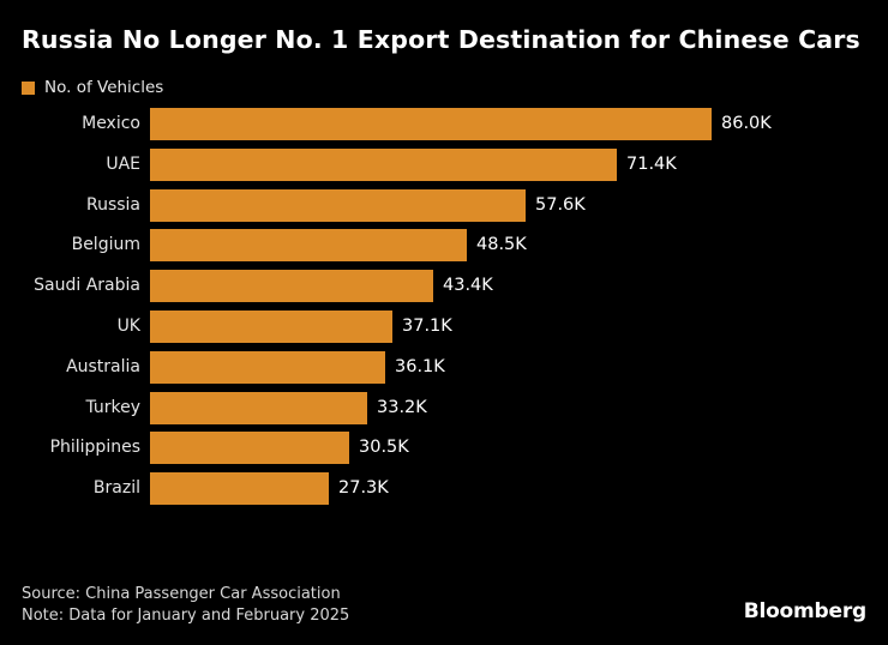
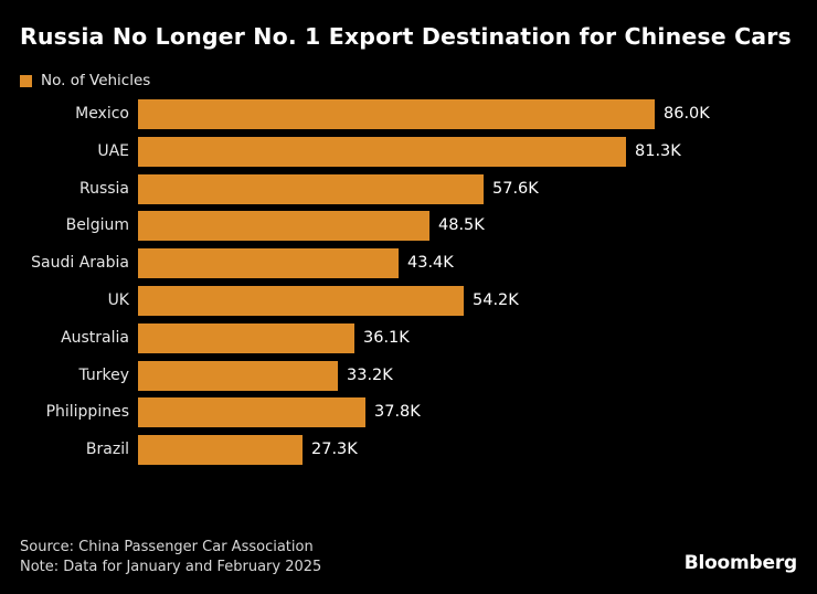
UAE: 71.4K -> 81.3K
UK: 37.1K -> 54.2K
Philippines: 30.5K -> 37.8K
